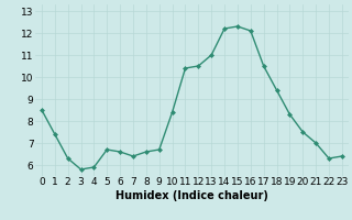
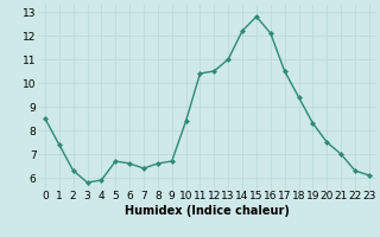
15: 12.3 -> 12.8
23: 6.4 -> 6.1
